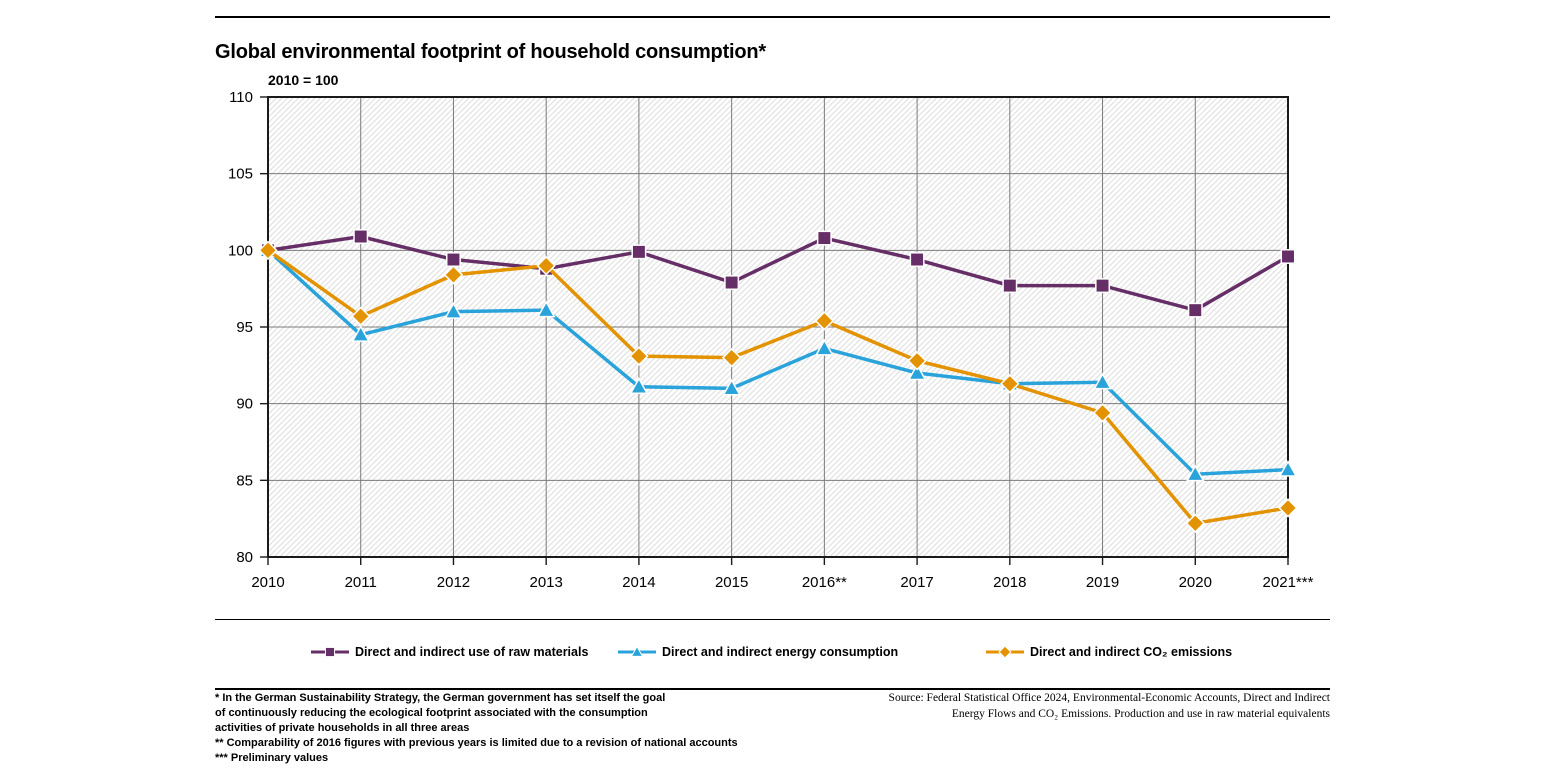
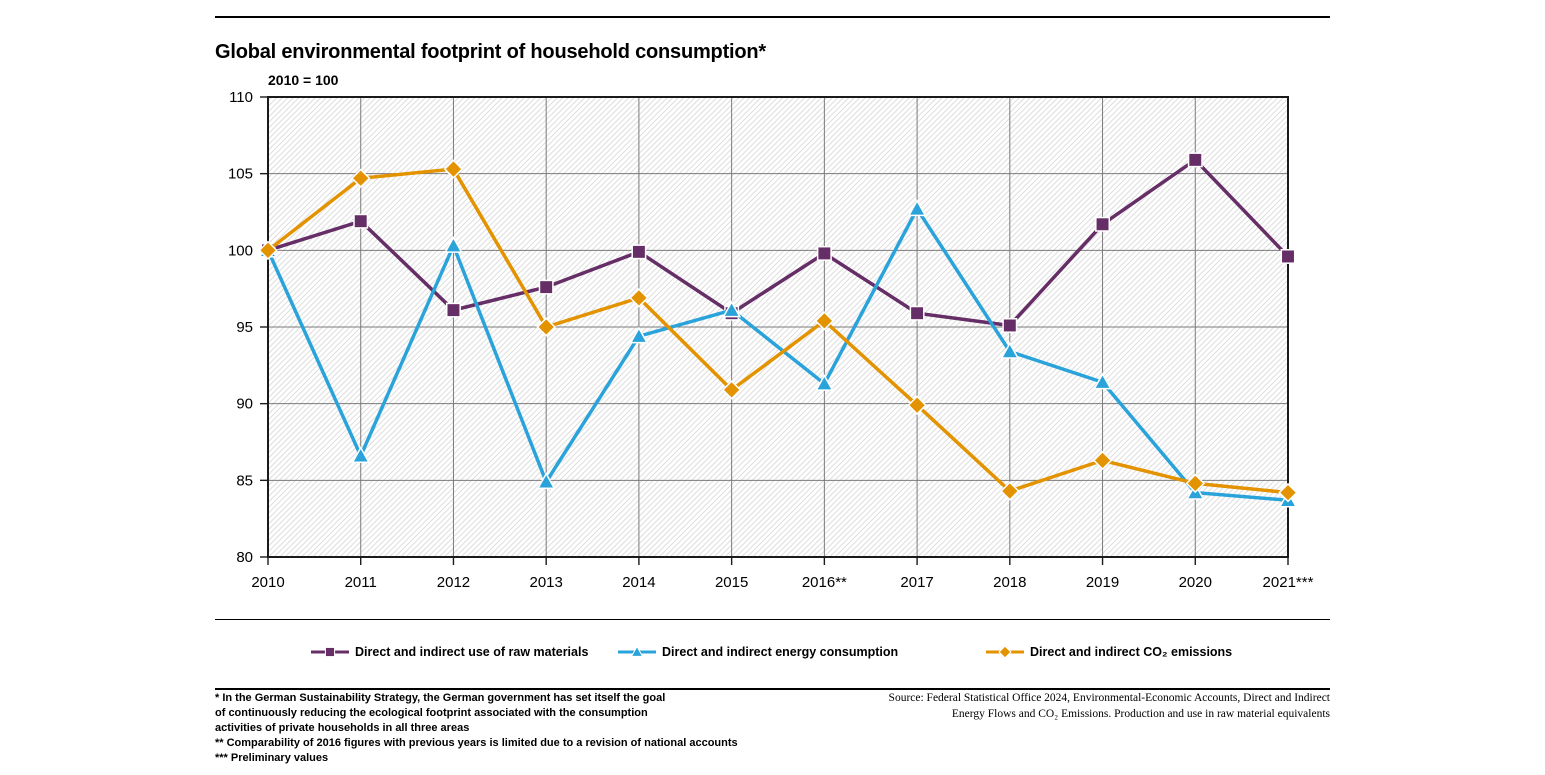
Direct and indirect use of raw materials/2011: 100.9 -> 101.9
Direct and indirect energy consumption/2011: 94.5 -> 86.6
Direct and indirect CO₂ emissions/2011: 95.7 -> 104.7
Direct and indirect use of raw materials/2012: 99.4 -> 96.1
Direct and indirect energy consumption/2012: 96.0 -> 100.3
Direct and indirect CO₂ emissions/2012: 98.4 -> 105.3
Direct and indirect use of raw materials/2013: 98.8 -> 97.6
Direct and indirect energy consumption/2013: 96.1 -> 84.9
Direct and indirect CO₂ emissions/2013: 99.0 -> 95.0
Direct and indirect energy consumption/2014: 91.1 -> 94.4
Direct and indirect CO₂ emissions/2014: 93.1 -> 96.9
Direct and indirect use of raw materials/2015: 97.9 -> 95.9
Direct and indirect energy consumption/2015: 91.0 -> 96.1
Direct and indirect CO₂ emissions/2015: 93.0 -> 90.9
Direct and indirect use of raw materials/2016**: 100.8 -> 99.8
Direct and indirect energy consumption/2016**: 93.6 -> 91.3
Direct and indirect use of raw materials/2017: 99.4 -> 95.9
Direct and indirect energy consumption/2017: 92.0 -> 102.7
Direct and indirect CO₂ emissions/2017: 92.8 -> 89.9
Direct and indirect use of raw materials/2018: 97.7 -> 95.1
Direct and indirect energy consumption/2018: 91.3 -> 93.4
Direct and indirect CO₂ emissions/2018: 91.3 -> 84.3
Direct and indirect use of raw materials/2019: 97.7 -> 101.7
Direct and indirect CO₂ emissions/2019: 89.4 -> 86.3
Direct and indirect use of raw materials/2020: 96.1 -> 105.9
Direct and indirect energy consumption/2020: 85.4 -> 84.2
Direct and indirect CO₂ emissions/2020: 82.2 -> 84.8
Direct and indirect energy consumption/2021***: 85.7 -> 83.7
Direct and indirect CO₂ emissions/2021***: 83.2 -> 84.2
